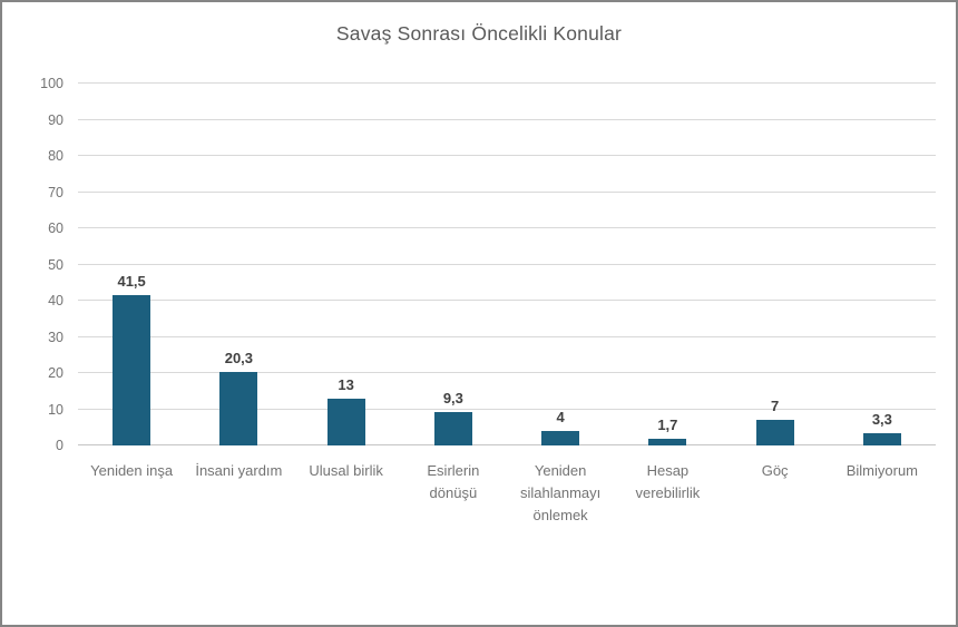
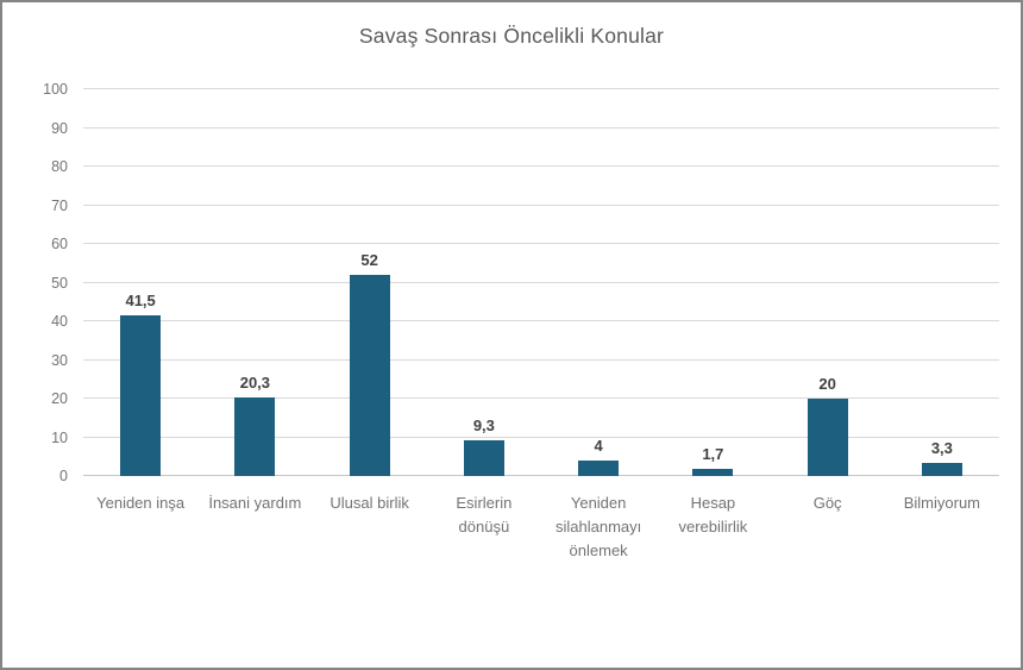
Ulusal birlik: 13 -> 52
Göç: 7 -> 20
